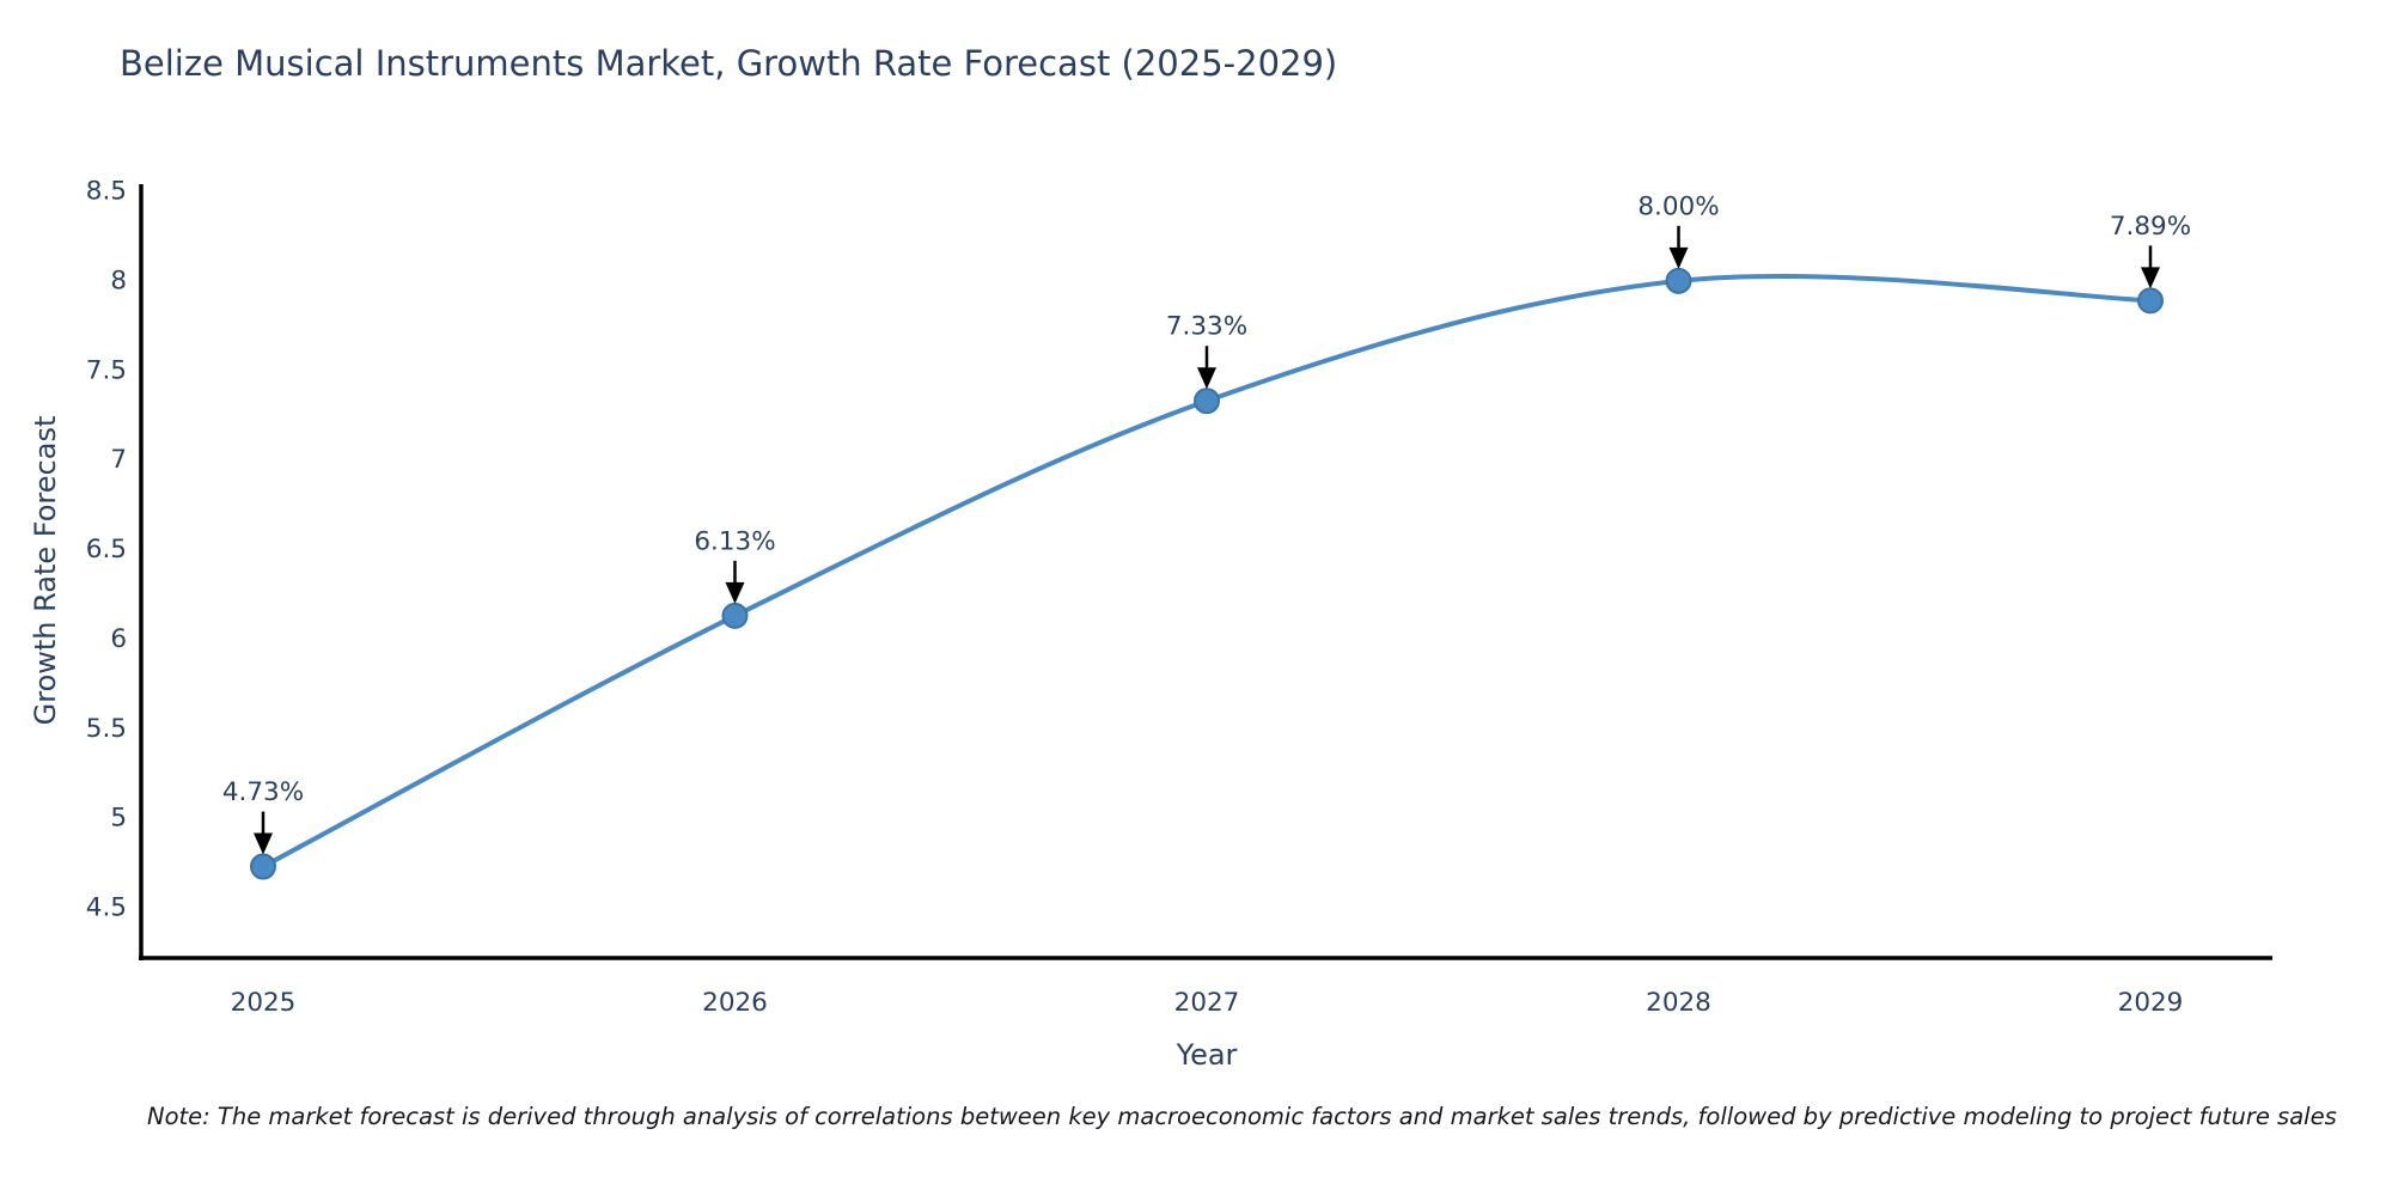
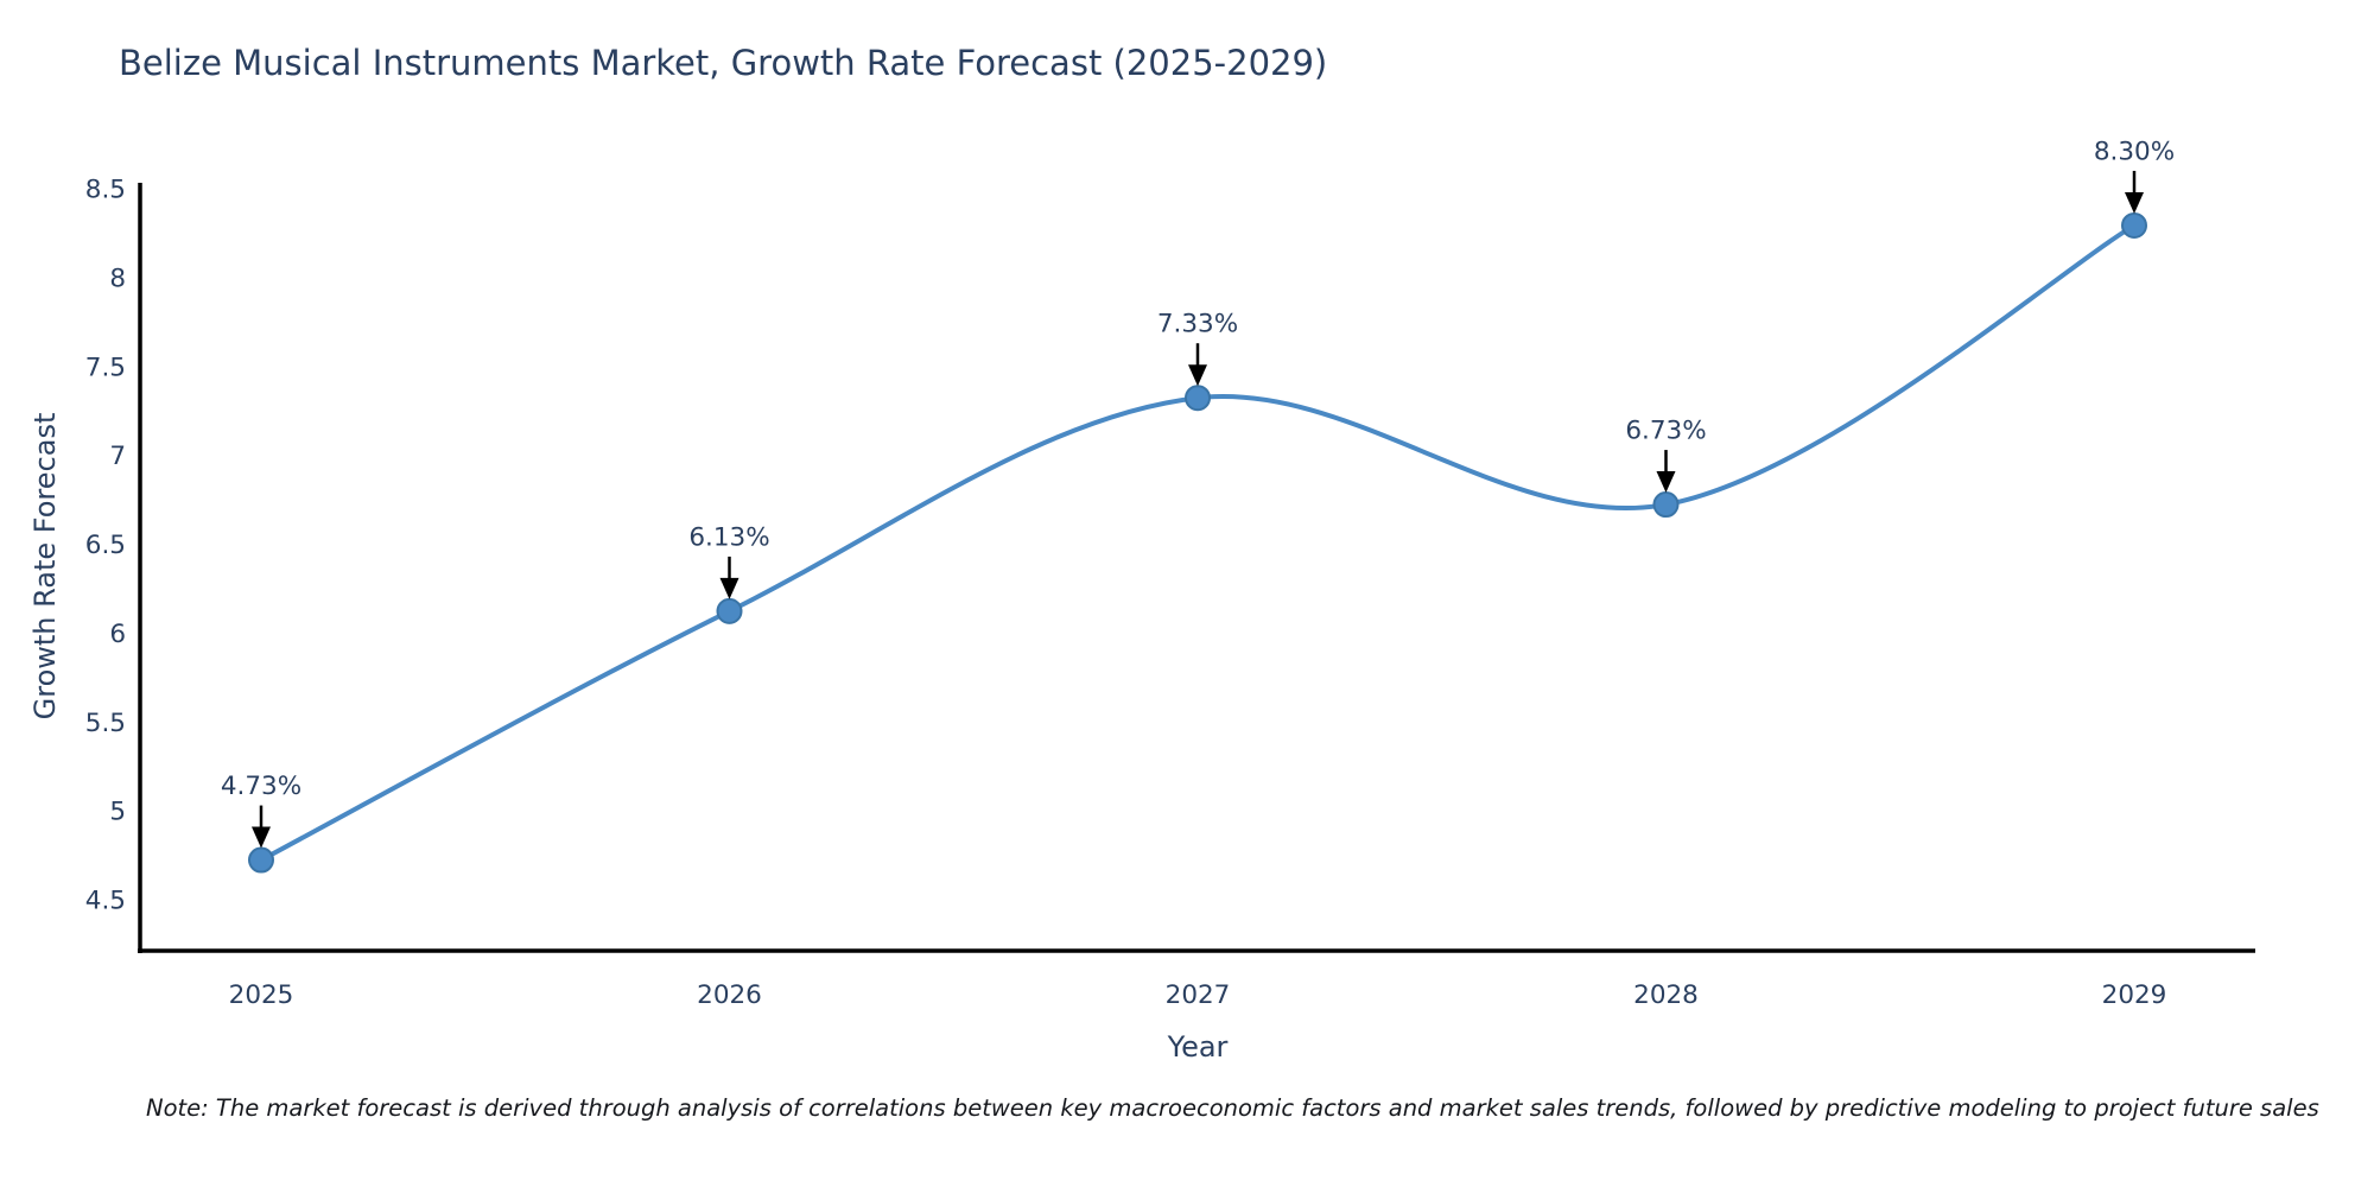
2028: 8.00% -> 6.73%
2029: 7.89% -> 8.30%
